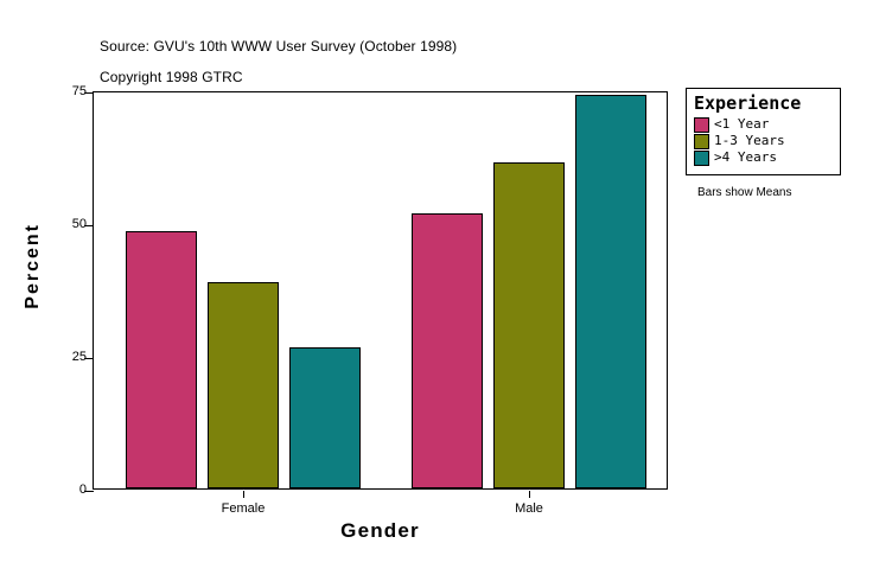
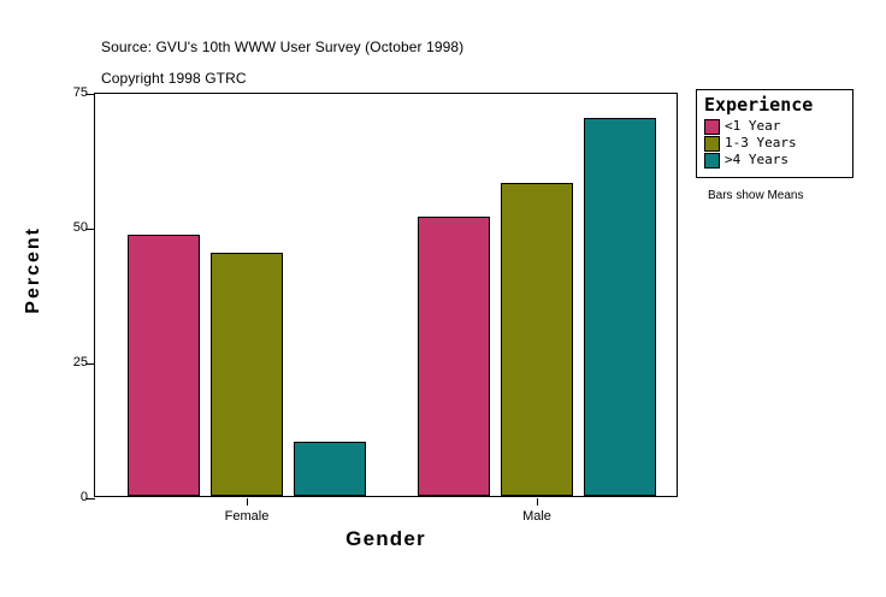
1-3 Years/Female: 39 -> 45
>4 Years/Female: 26 -> 10
1-3 Years/Male: 61 -> 58
>4 Years/Male: 74 -> 70
